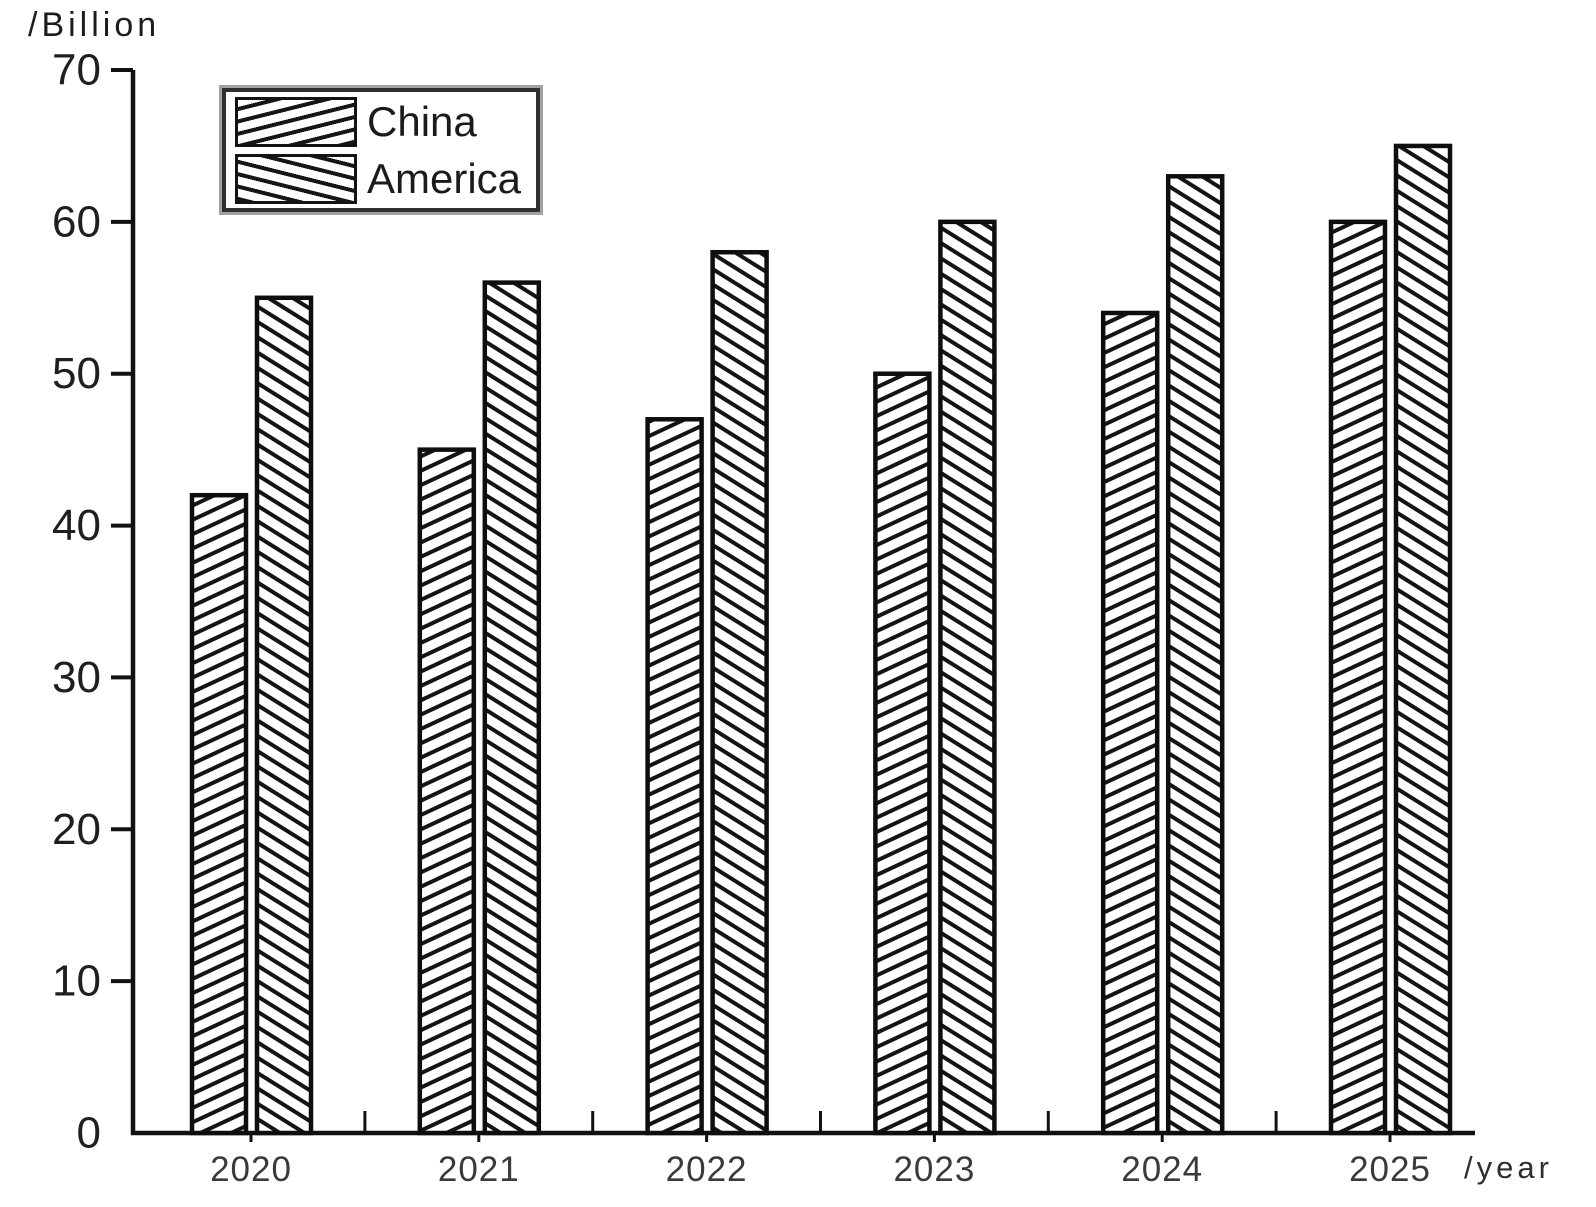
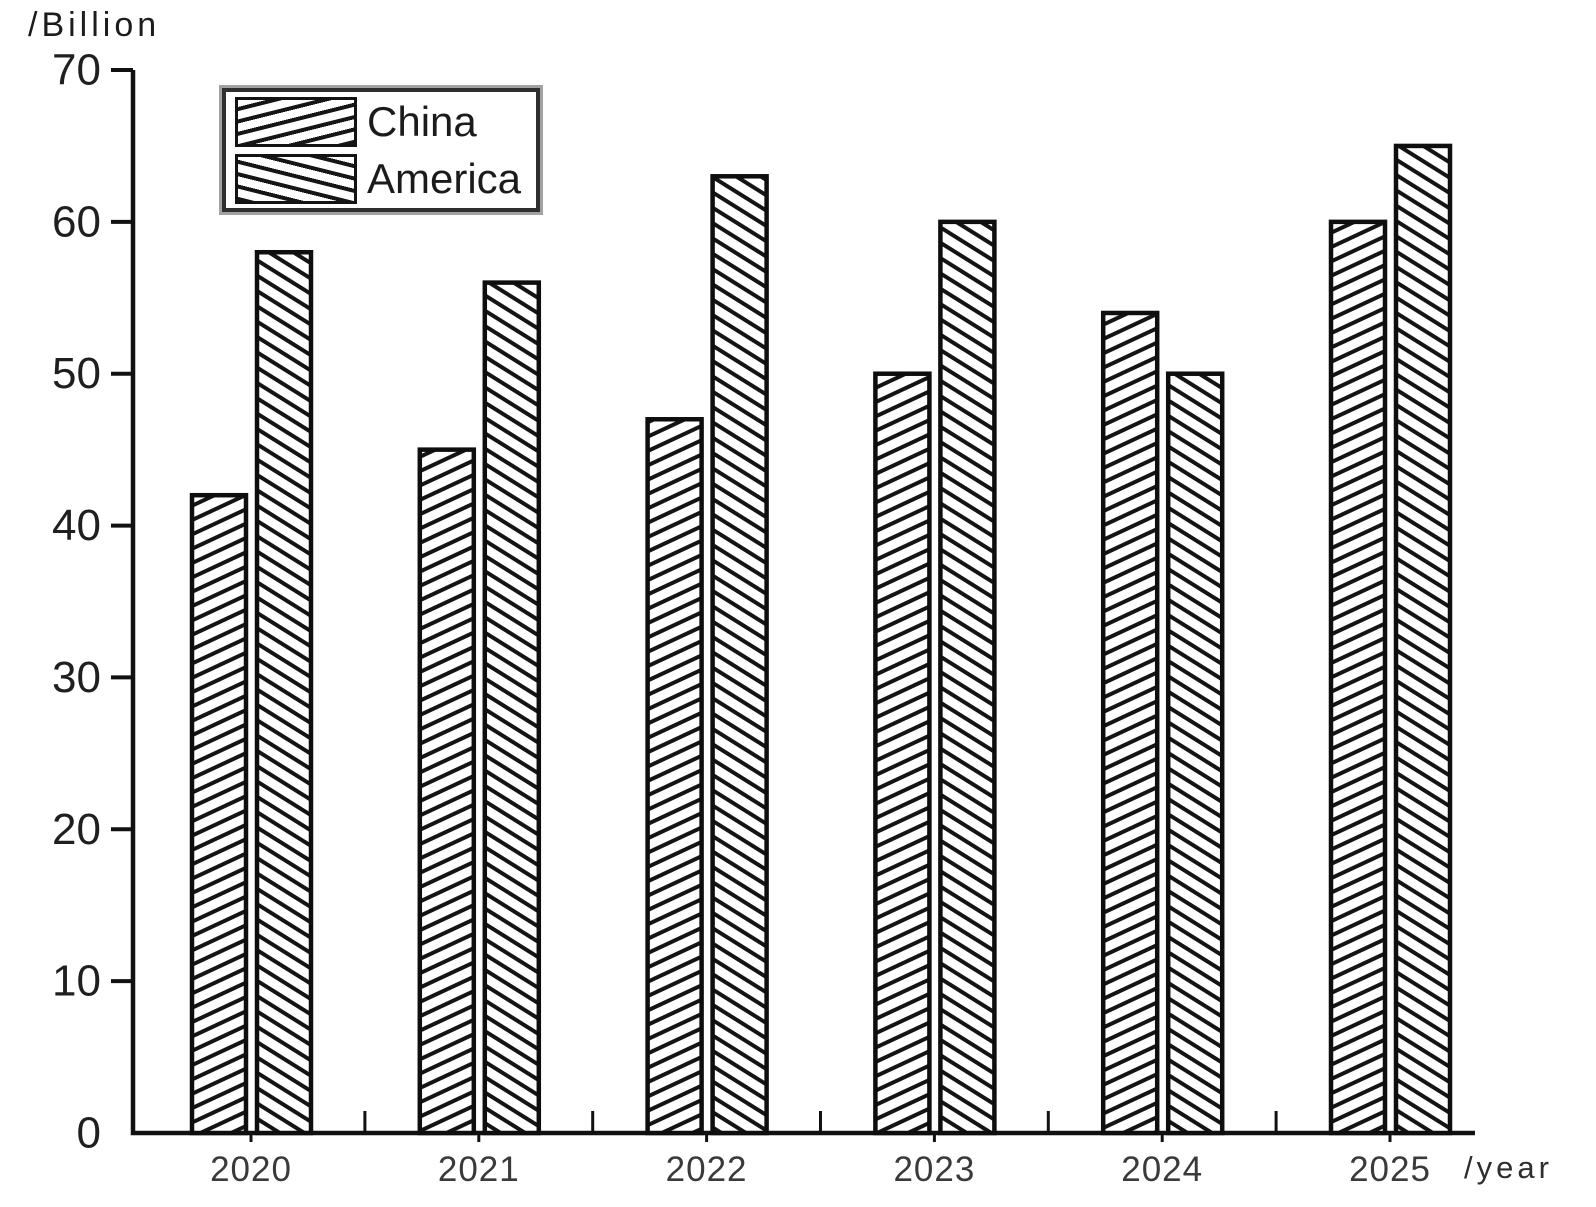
America/2020: 55 -> 58
America/2022: 58 -> 63
America/2024: 63 -> 50
